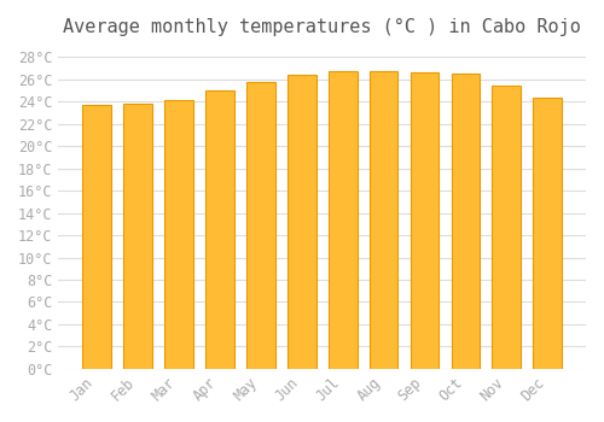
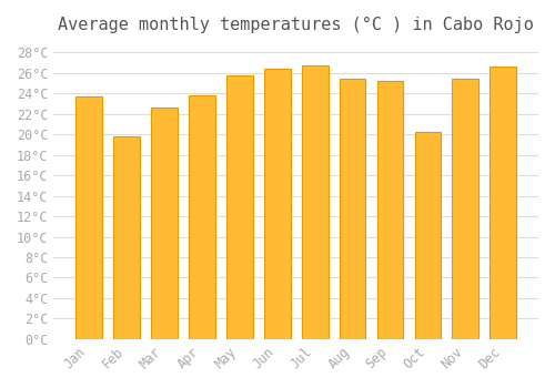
Feb: 23.8°C -> 19.8°C
Mar: 24.1°C -> 22.6°C
Apr: 25.0°C -> 23.8°C
Aug: 26.7°C -> 25.4°C
Sep: 26.6°C -> 25.2°C
Oct: 26.5°C -> 20.2°C
Dec: 24.4°C -> 26.6°C
